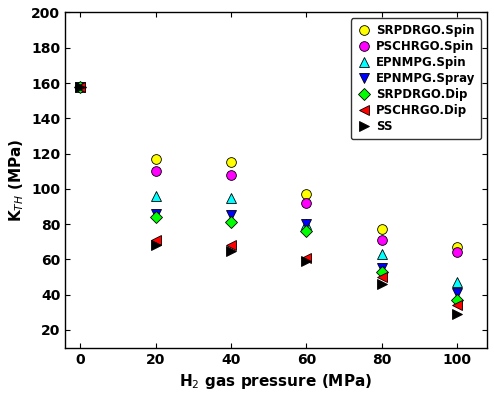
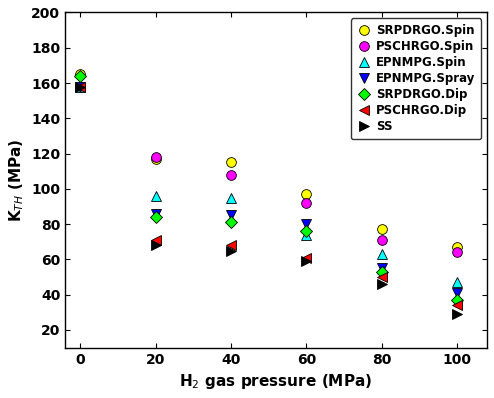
SRPDRGO.Spin/0: 158 -> 165
SRPDRGO.Dip/0: 158 -> 164
PSCHRGO.Spin/20: 110 -> 118
EPNMPG.Spin/60: 80 -> 74
